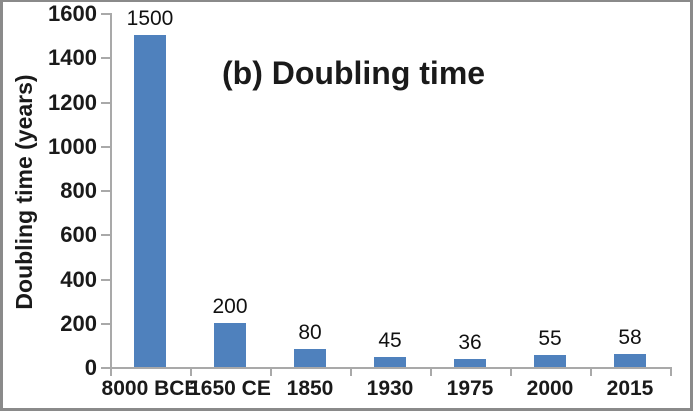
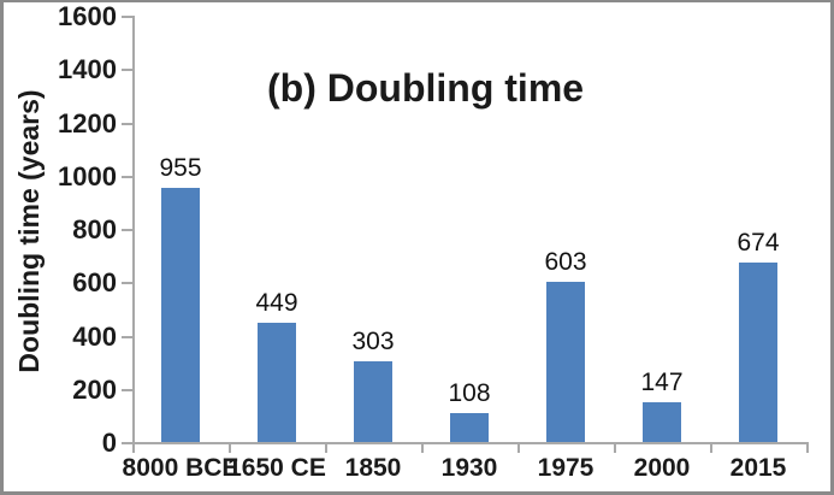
8000 BCE: 1500 -> 955
1650 CE: 200 -> 449
1850: 80 -> 303
1930: 45 -> 108
1975: 36 -> 603
2000: 55 -> 147
2015: 58 -> 674
